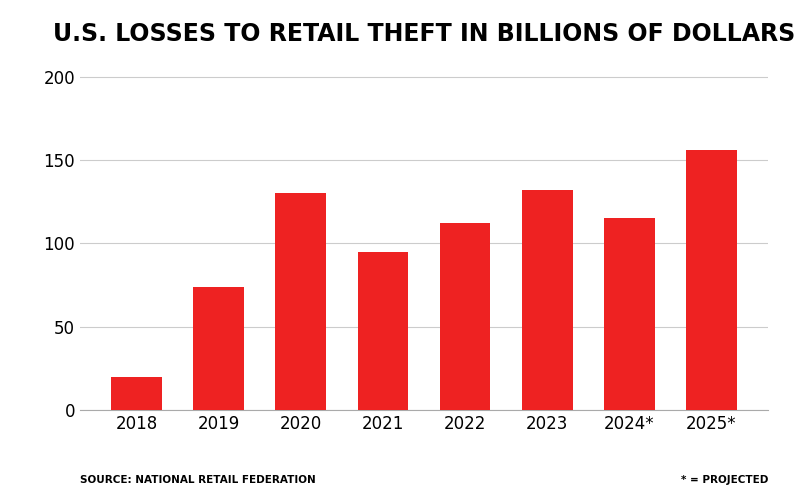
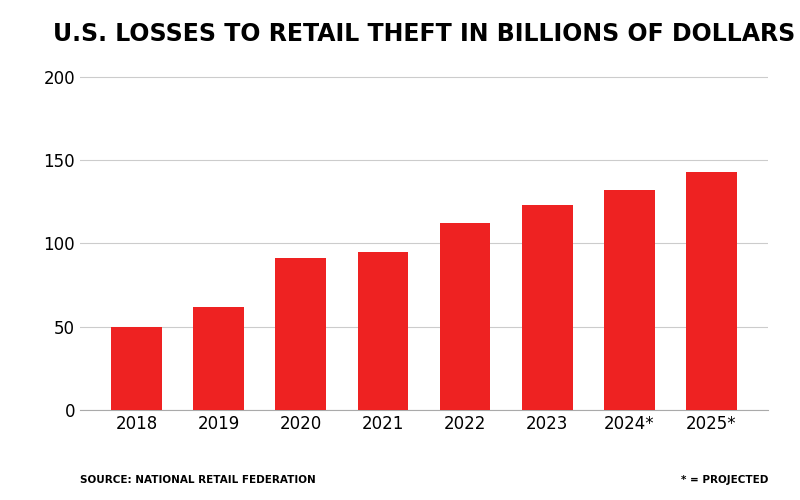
2018: 20 -> 50
2019: 74 -> 62
2020: 130 -> 91
2023: 132 -> 123
2024*: 115 -> 132
2025*: 156 -> 143
